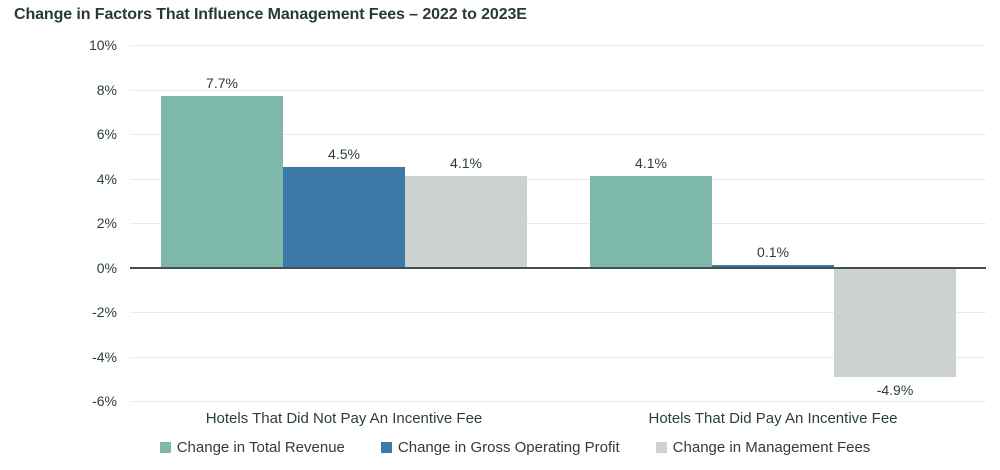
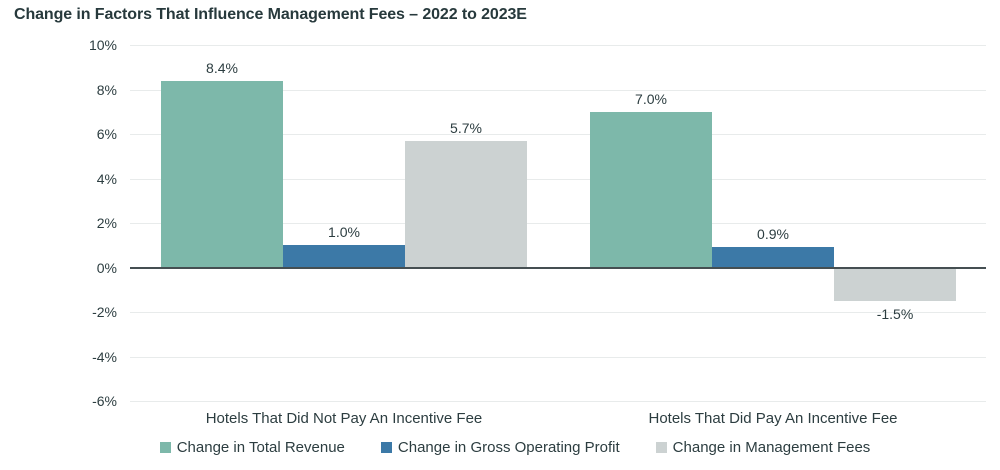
Change in Total Revenue/Hotels That Did Not Pay An Incentive Fee: 7.7% -> 8.4%
Change in Gross Operating Profit/Hotels That Did Not Pay An Incentive Fee: 4.5% -> 1.0%
Change in Management Fees/Hotels That Did Not Pay An Incentive Fee: 4.1% -> 5.7%
Change in Total Revenue/Hotels That Did Pay An Incentive Fee: 4.1% -> 7.0%
Change in Gross Operating Profit/Hotels That Did Pay An Incentive Fee: 0.1% -> 0.9%
Change in Management Fees/Hotels That Did Pay An Incentive Fee: -4.9% -> -1.5%
